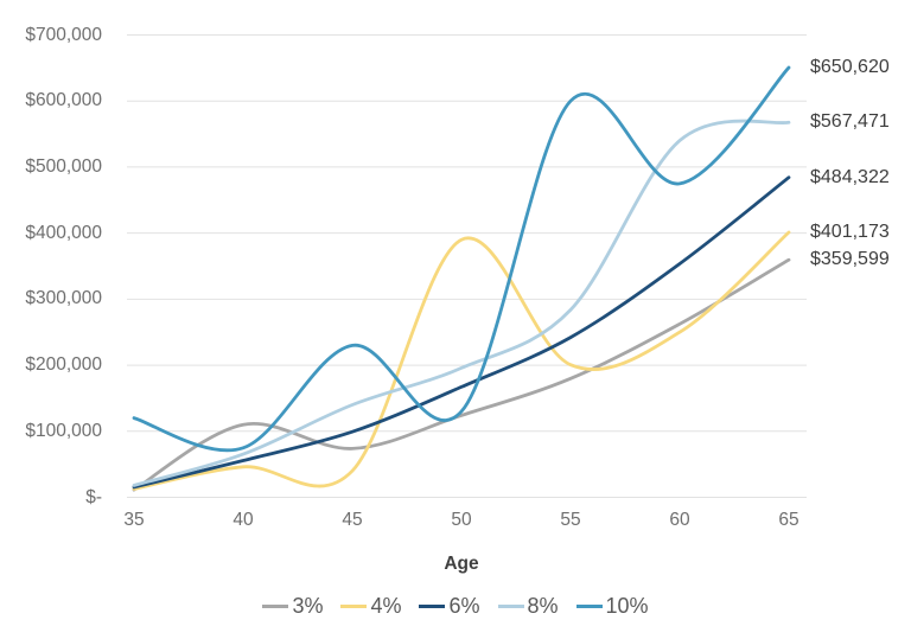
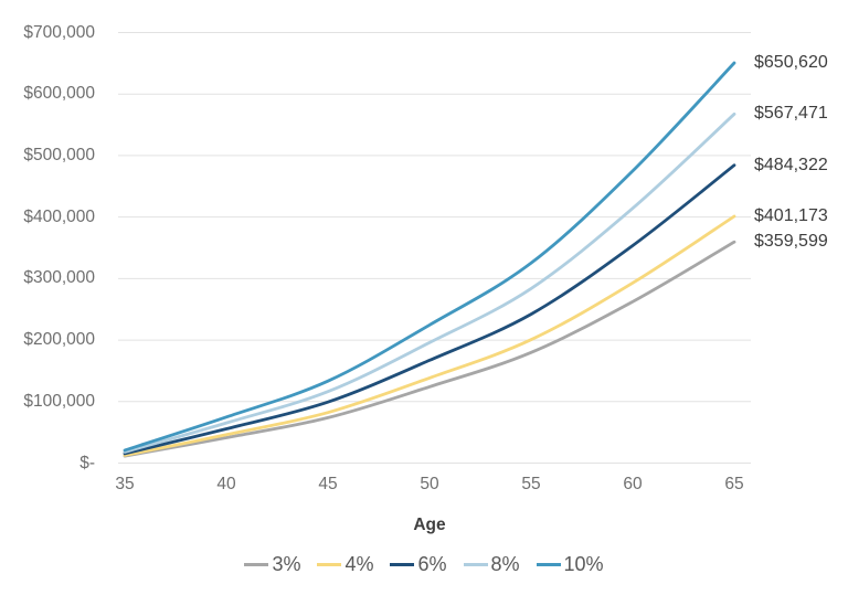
10%/35: $120000 -> $20000
3%/40: $110000 -> $40000
4%/45: $40000 -> $80000
8%/45: $140000 -> $120000
10%/45: $230000 -> $130000
4%/50: $390000 -> $140000
10%/50: $130000 -> $220000
10%/55: $600000 -> $330000
4%/60: $250000 -> $290000
8%/60: $540000 -> $410000
